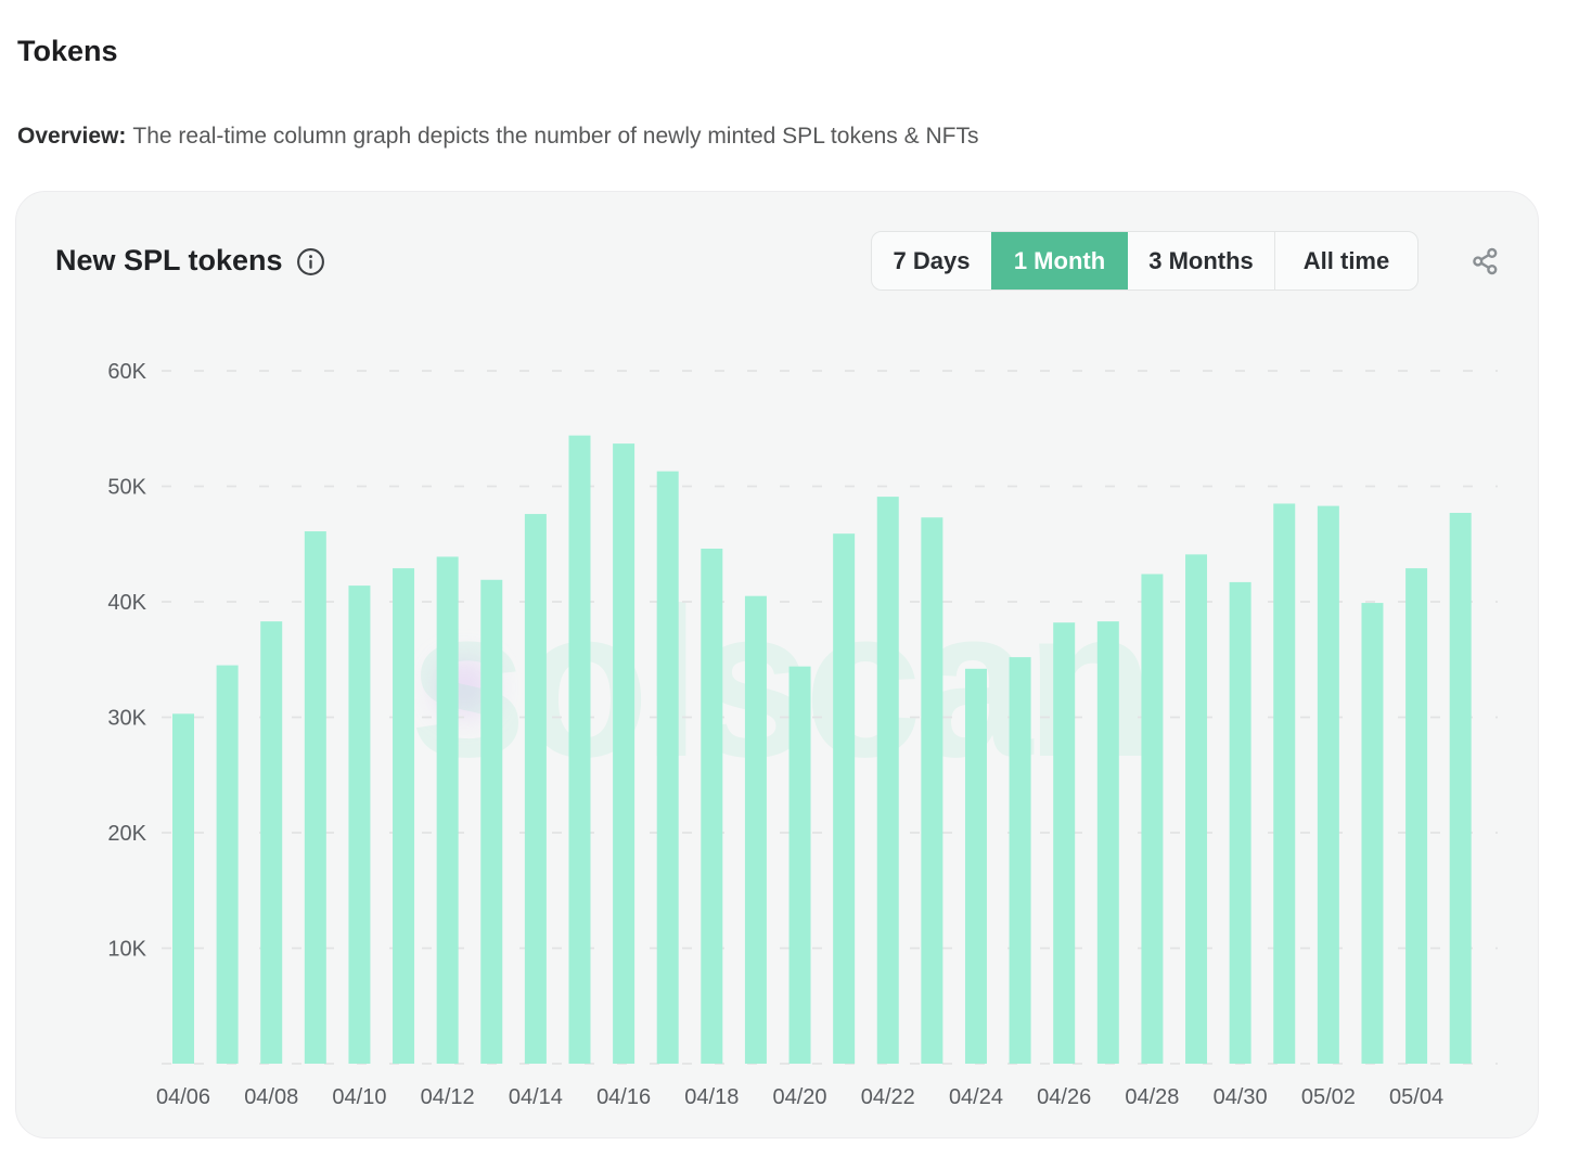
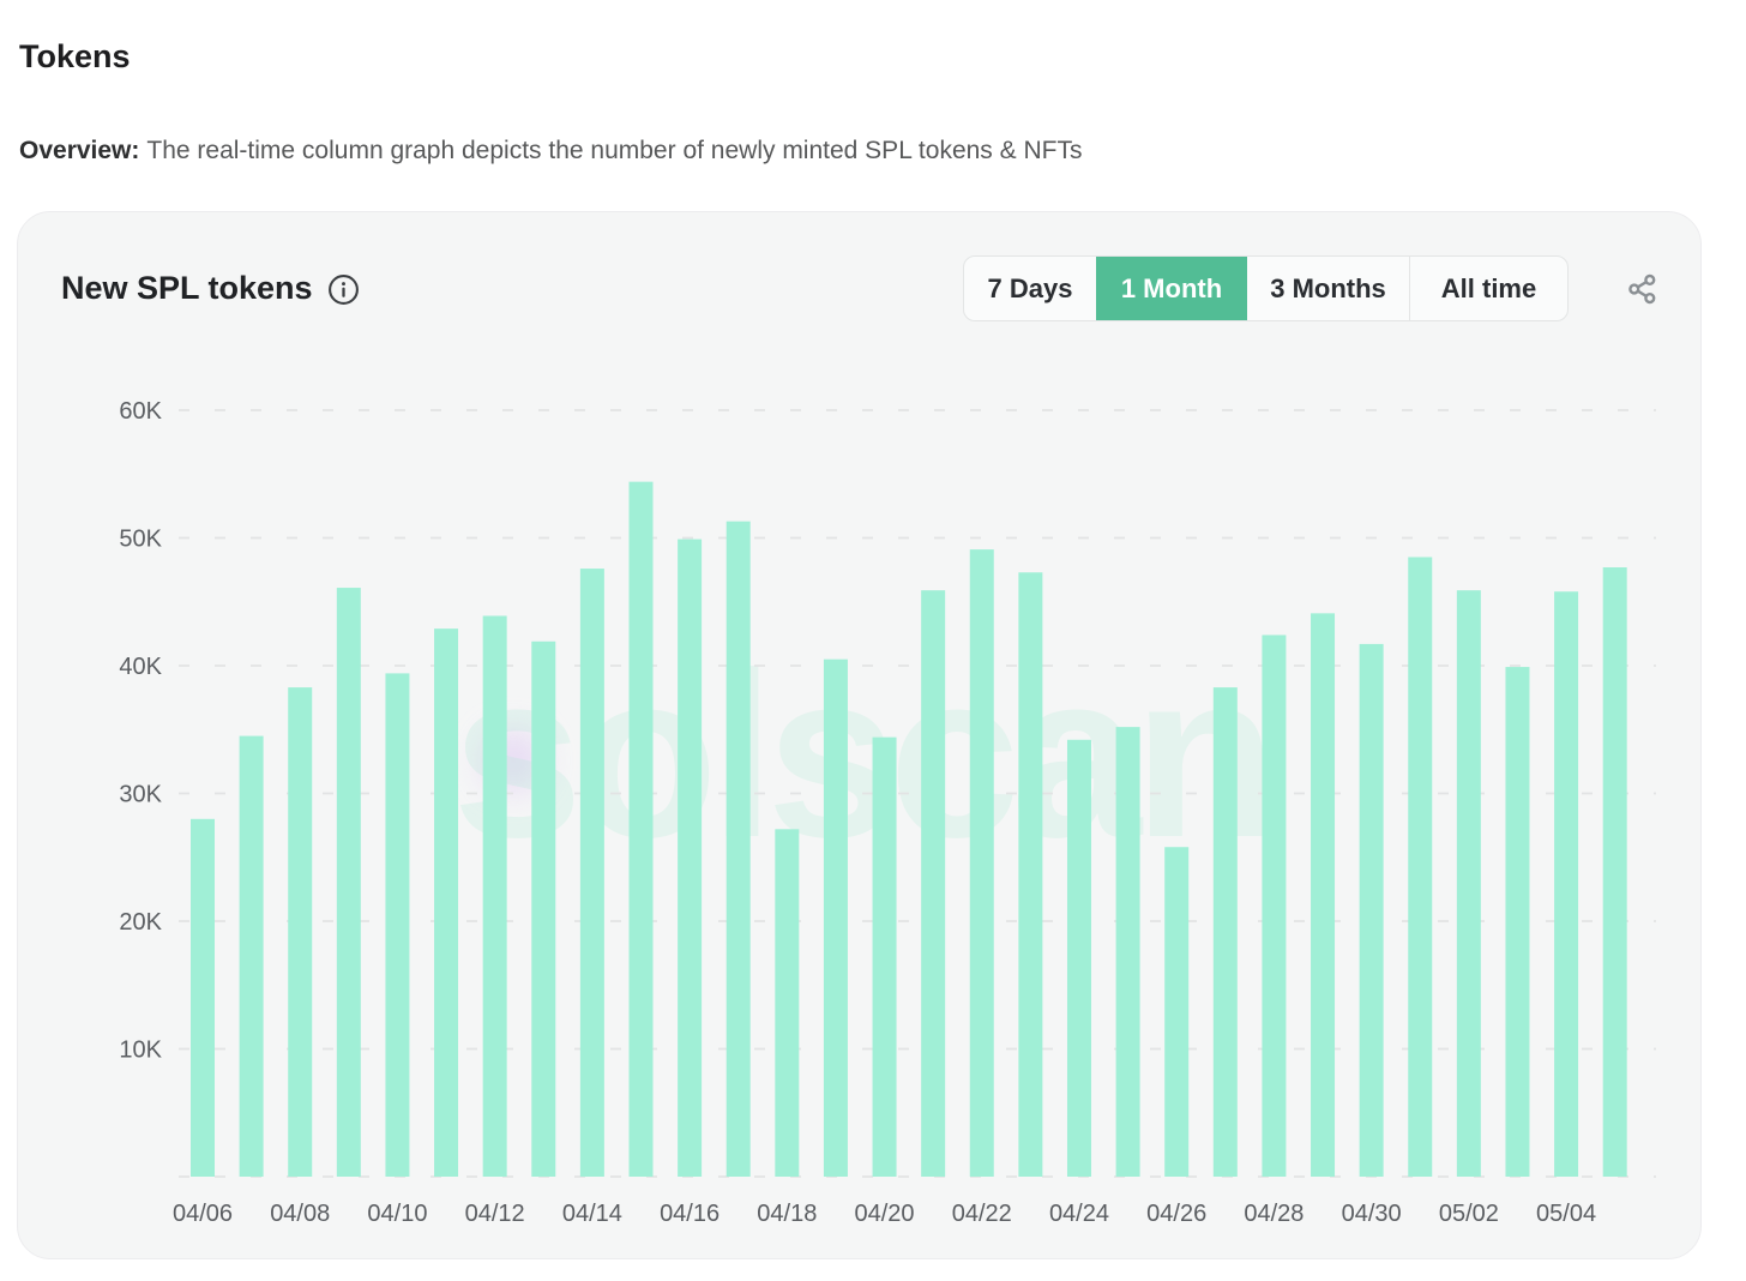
04/06: 30.3K -> 28.0K
04/10: 41.4K -> 39.4K
04/16: 53.7K -> 49.9K
04/18: 44.6K -> 27.2K
04/26: 38.2K -> 25.8K
05/02: 48.3K -> 45.9K
05/04: 42.9K -> 45.8K
